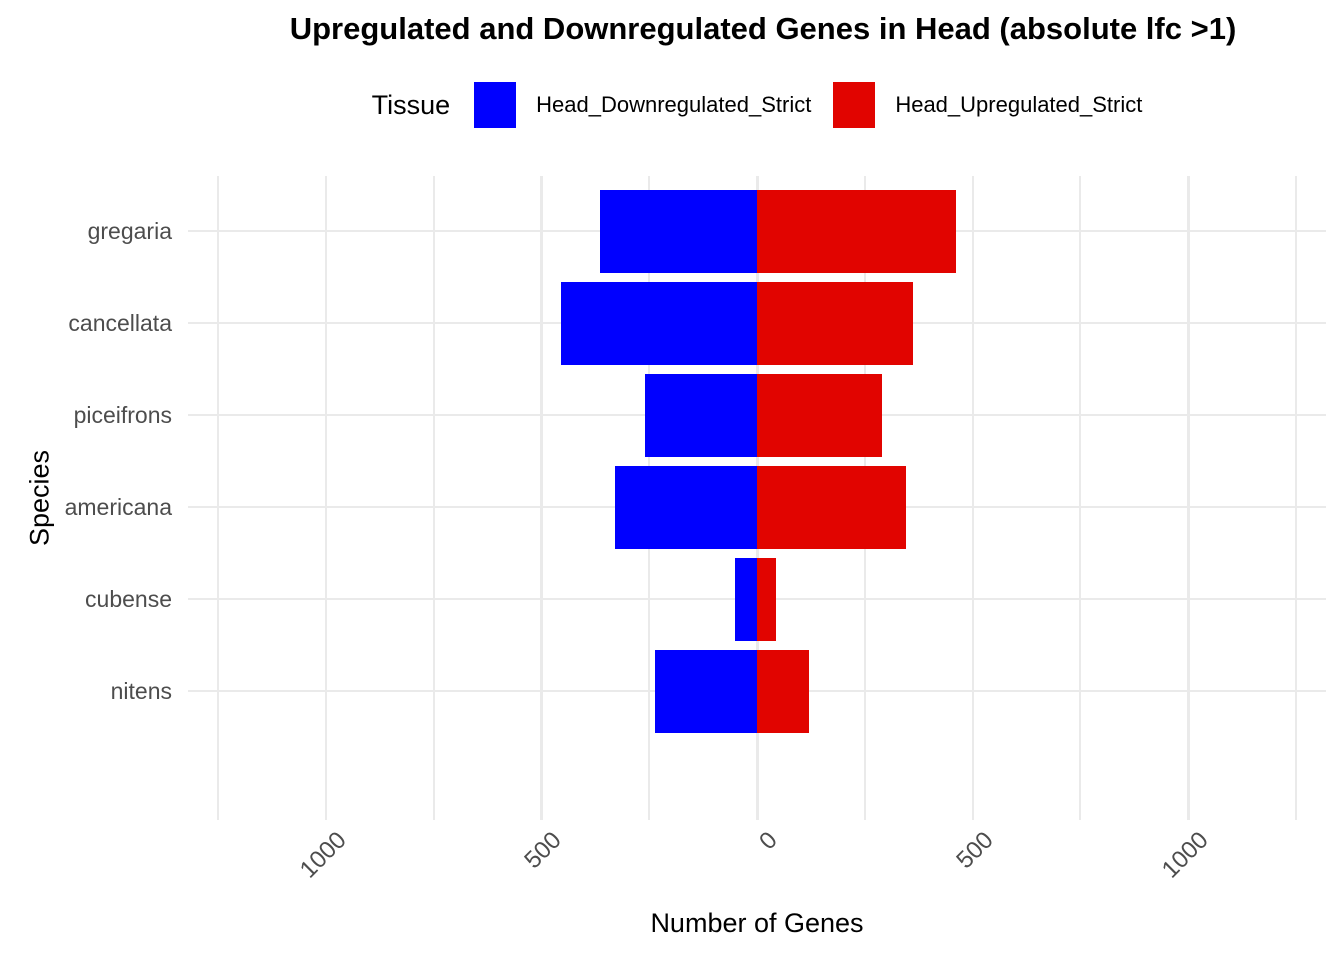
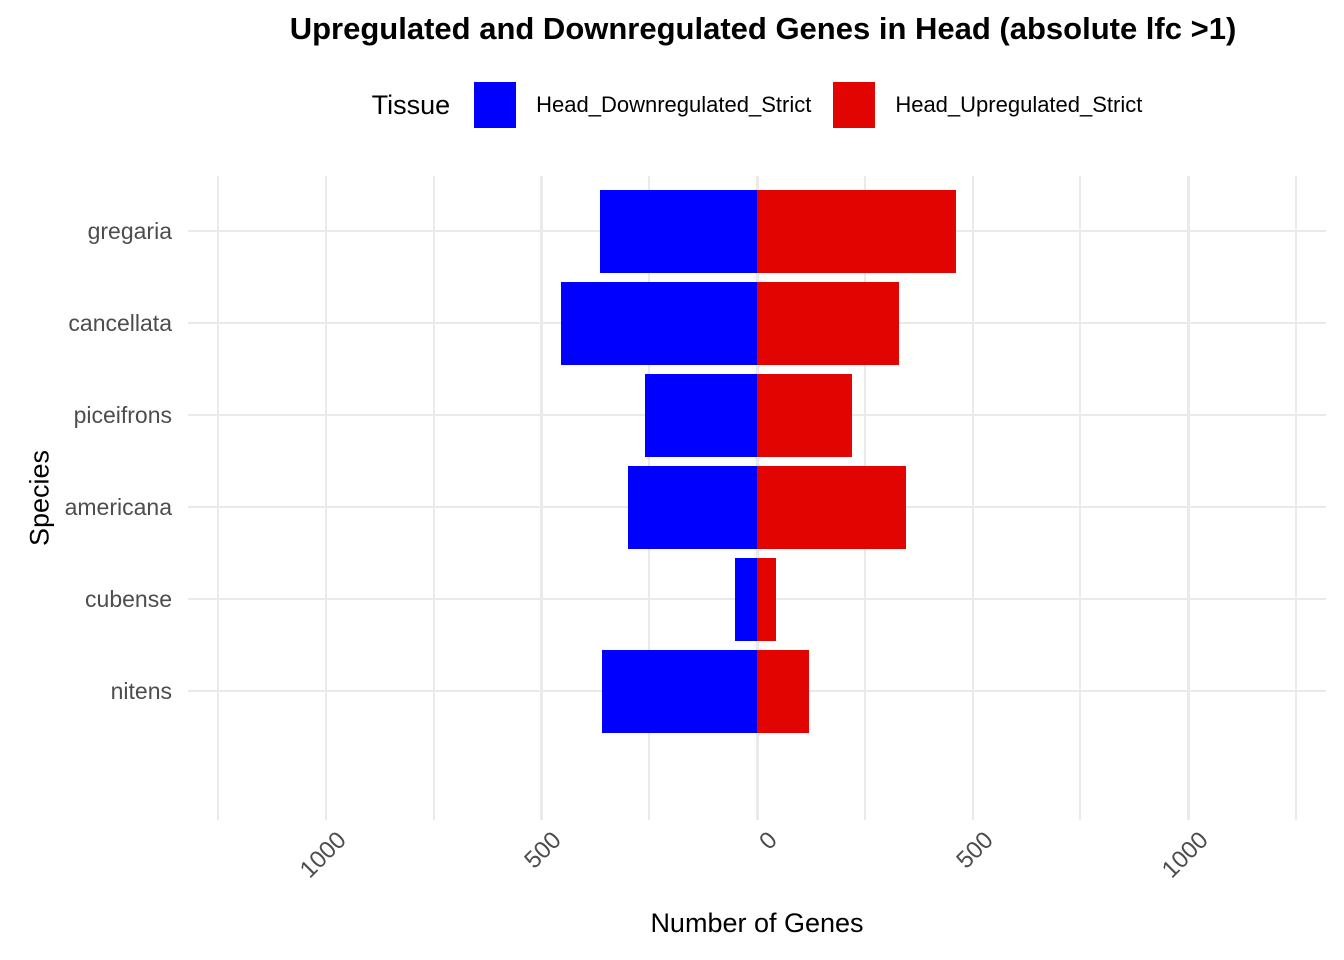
Head_Upregulated_Strict/cancellata: 360 -> 330
Head_Upregulated_Strict/piceifrons: 290 -> 220
Head_Downregulated_Strict/americana: 330 -> 300
Head_Downregulated_Strict/nitens: 240 -> 360
